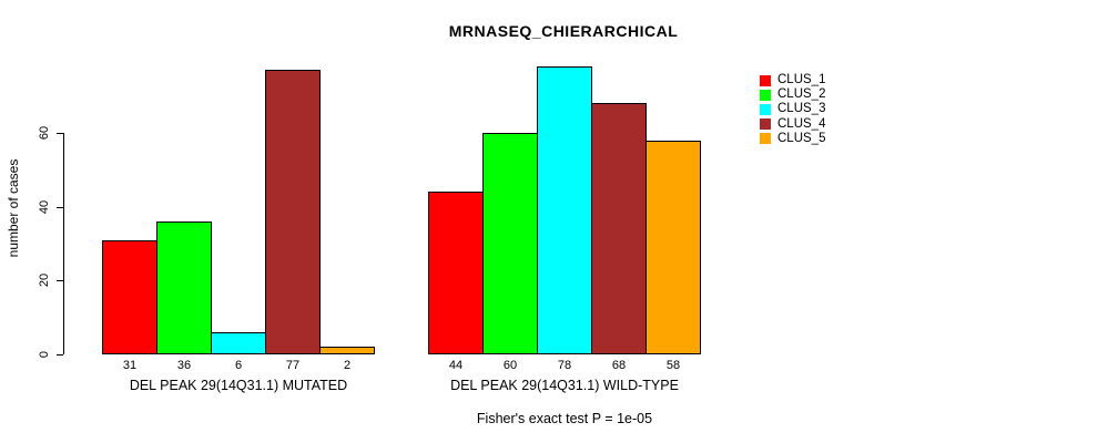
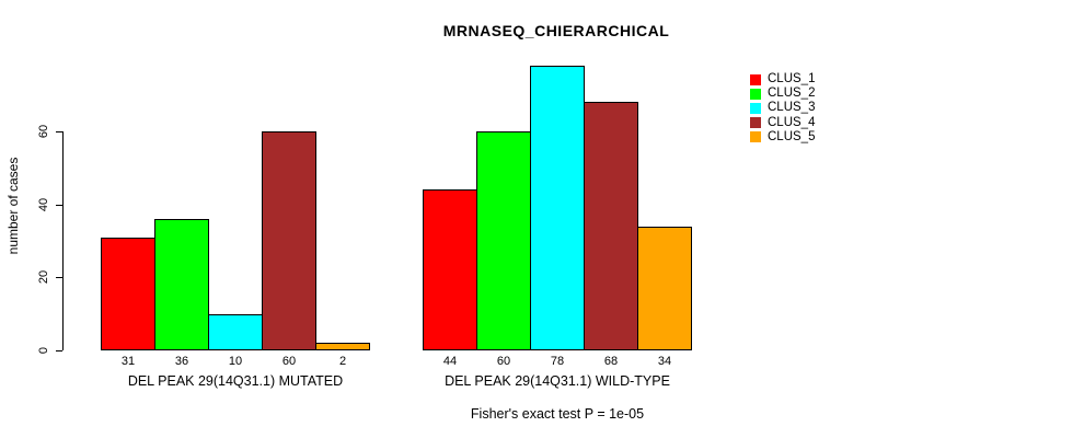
CLUS_3/DEL PEAK 29(14Q31.1) MUTATED: 6 -> 10
CLUS_4/DEL PEAK 29(14Q31.1) MUTATED: 77 -> 60
CLUS_5/DEL PEAK 29(14Q31.1) WILD-TYPE: 58 -> 34
